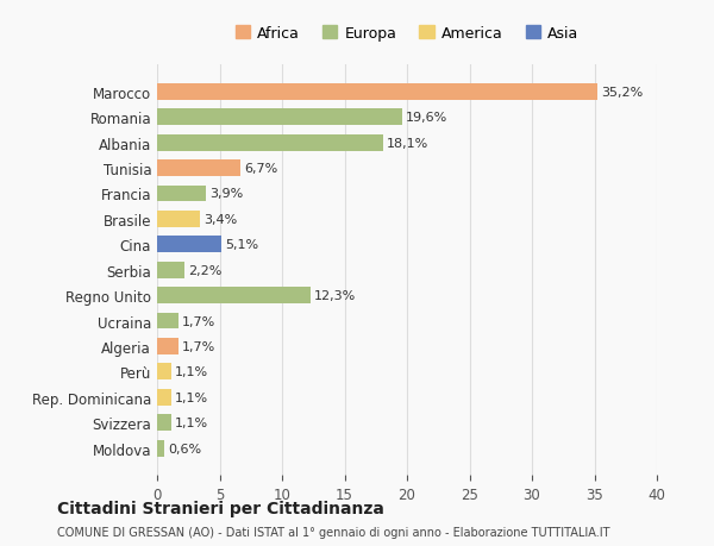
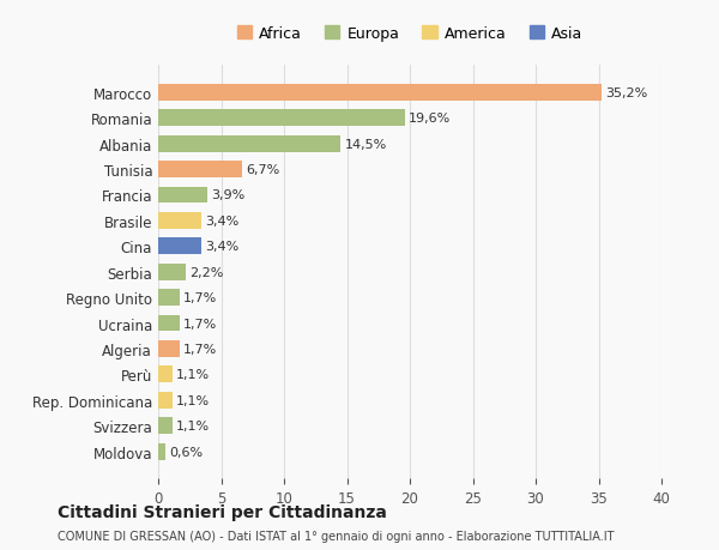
Albania: 18,1% -> 14,5%
Cina: 5,1% -> 3,4%
Regno Unito: 12,3% -> 1,7%
